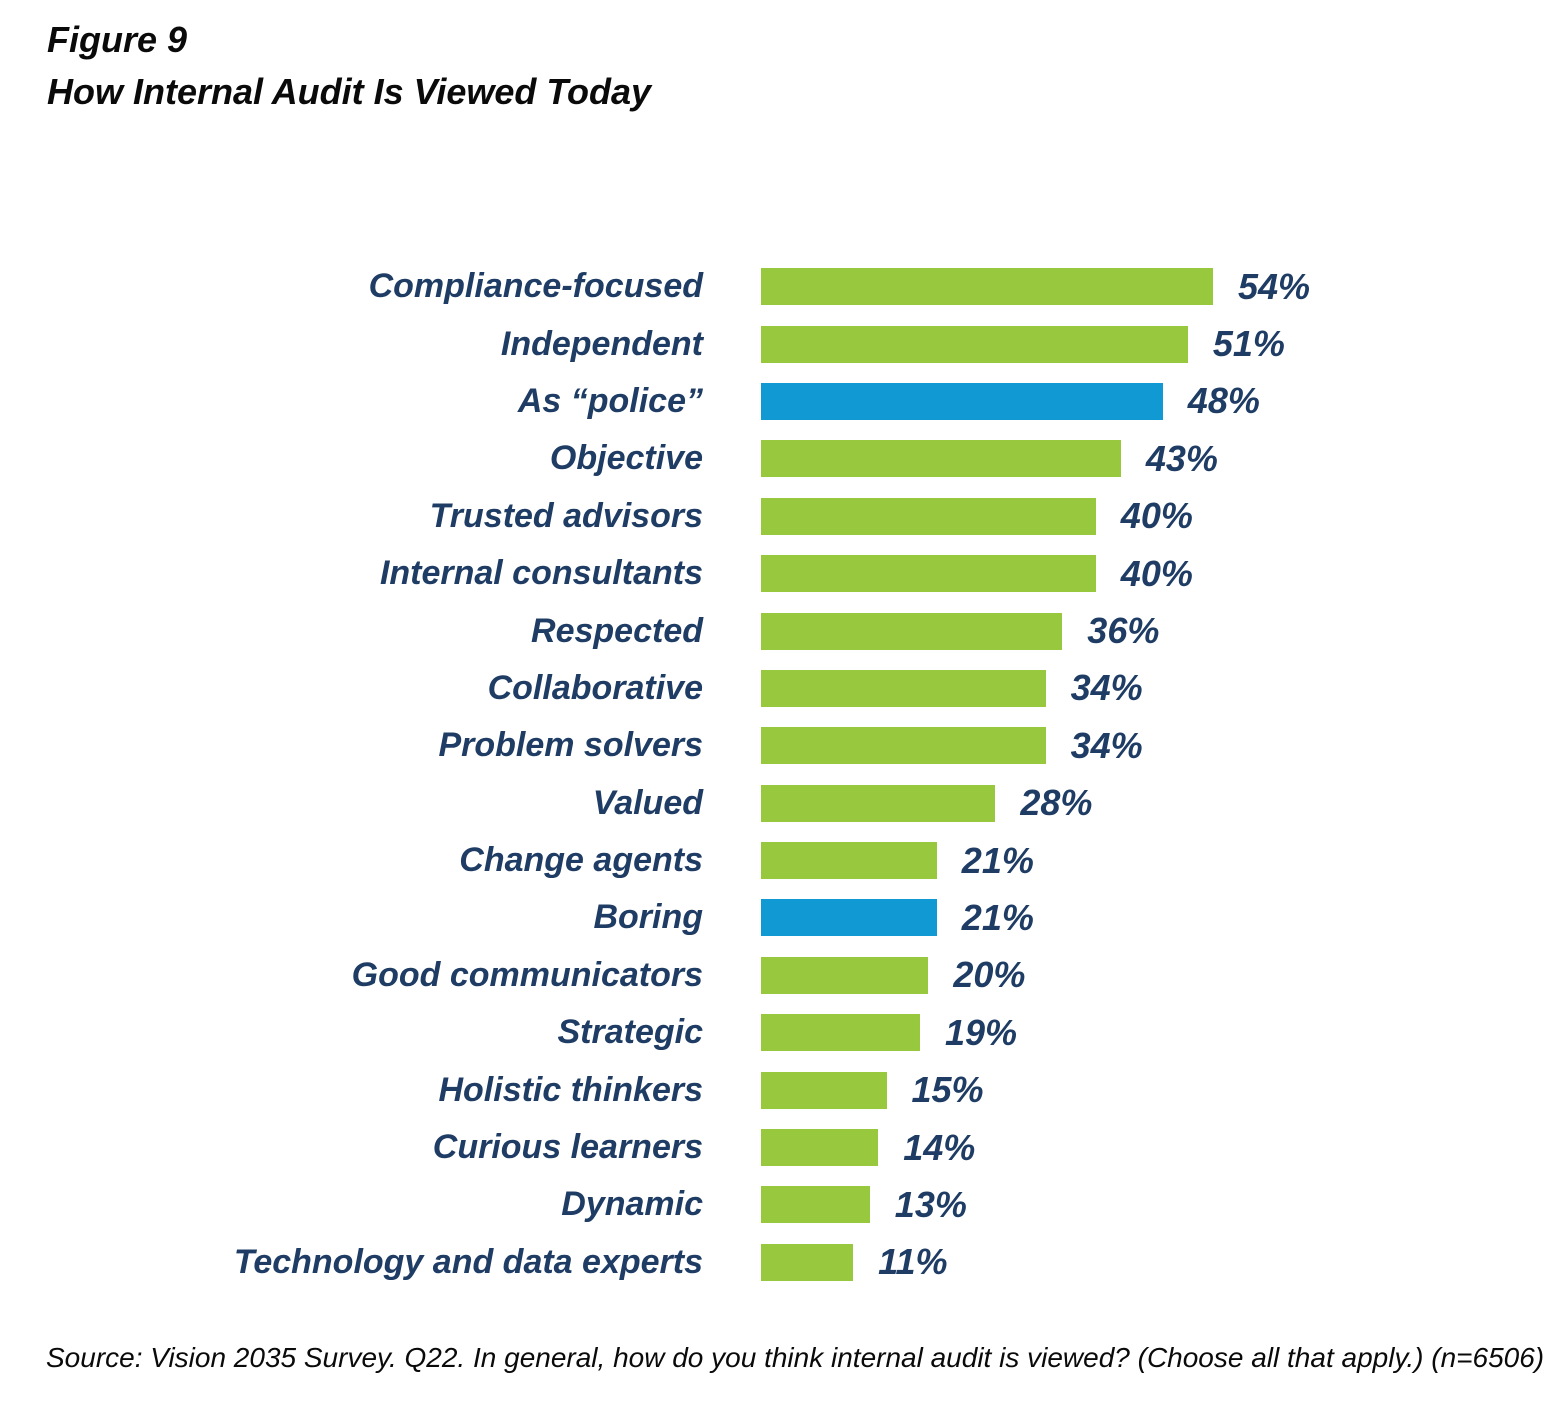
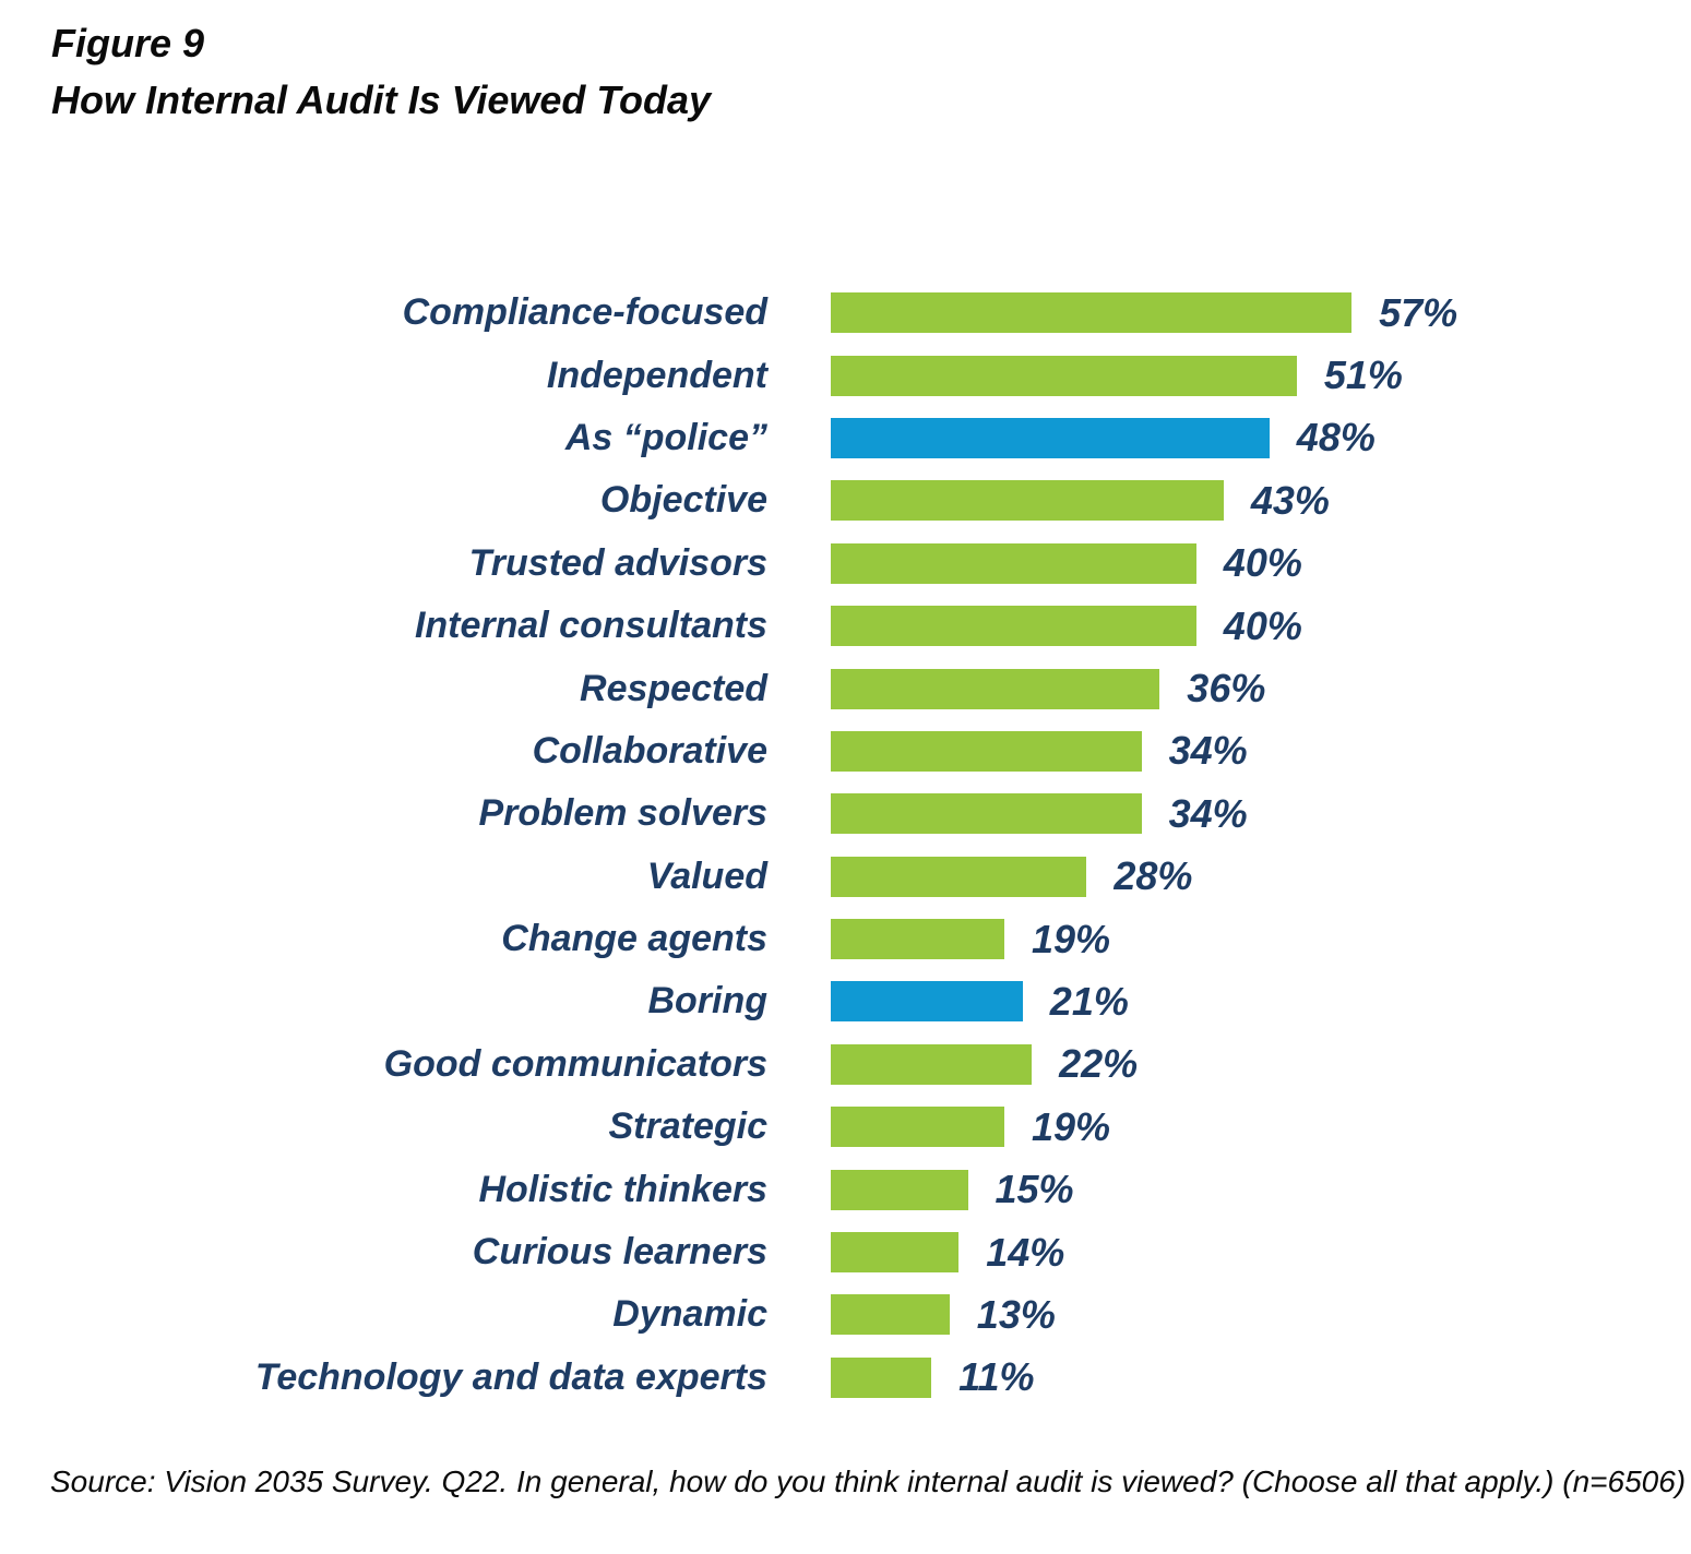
Compliance-focused: 54% -> 57%
Change agents: 21% -> 19%
Good communicators: 20% -> 22%
